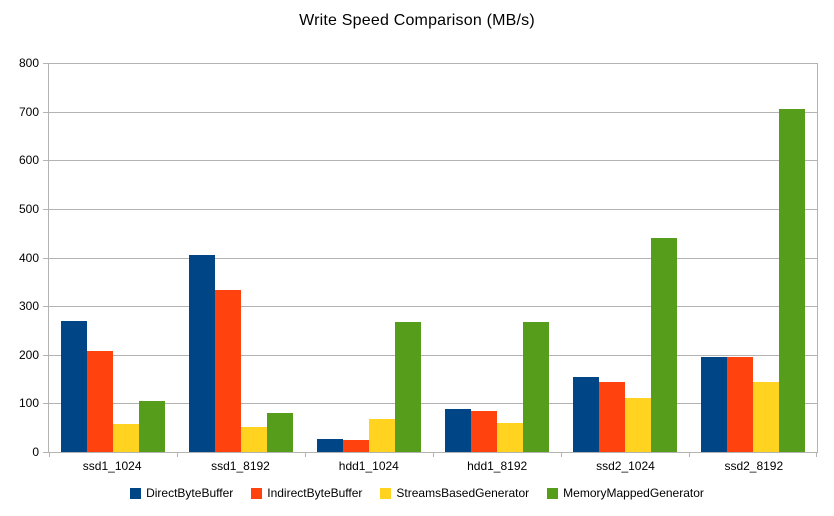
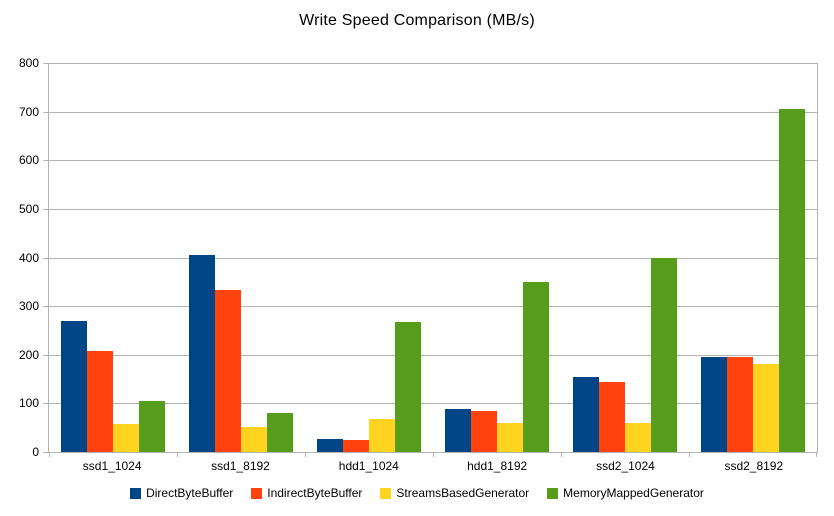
MemoryMappedGenerator/hdd1_8192: 270 -> 350
StreamsBasedGenerator/ssd2_1024: 110 -> 60
MemoryMappedGenerator/ssd2_1024: 440 -> 400
StreamsBasedGenerator/ssd2_8192: 140 -> 180
